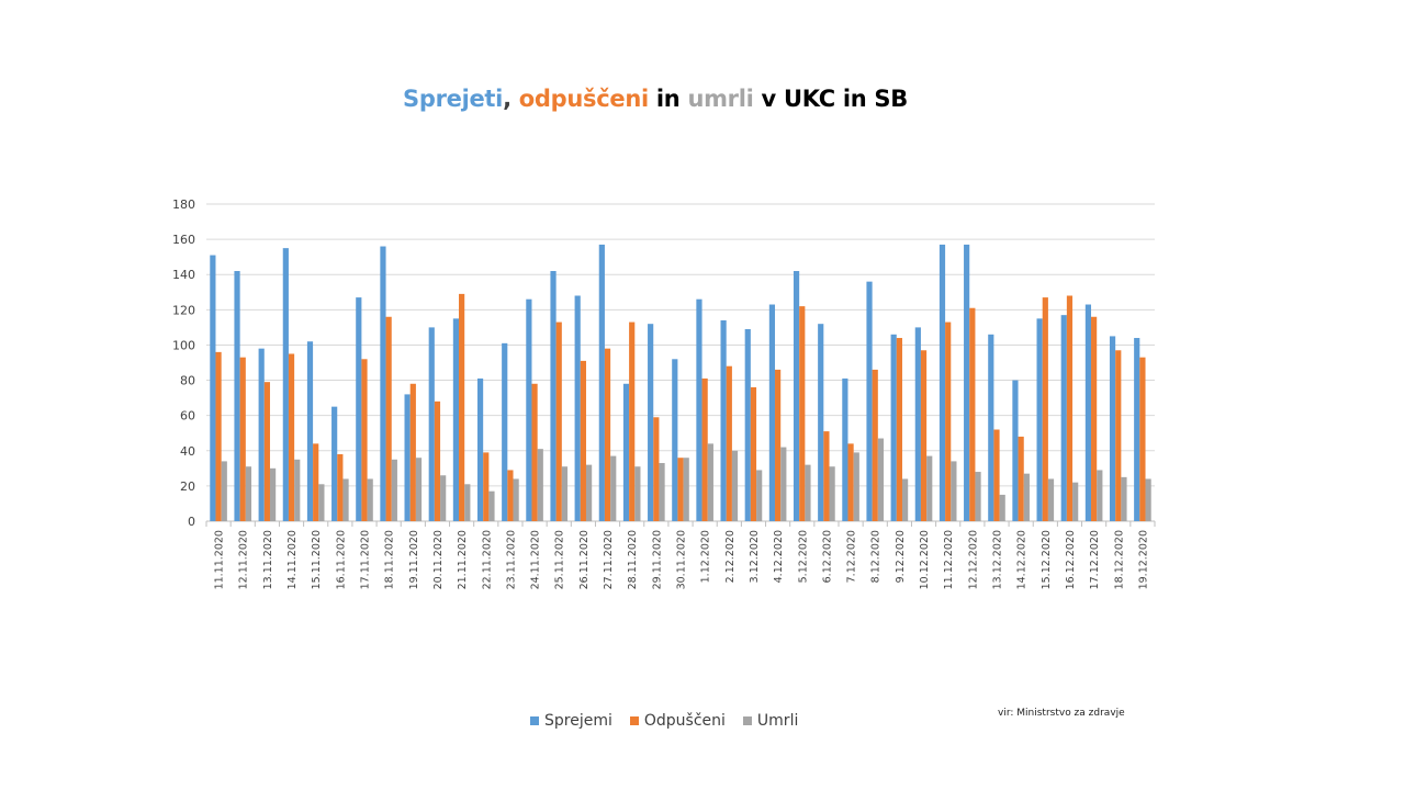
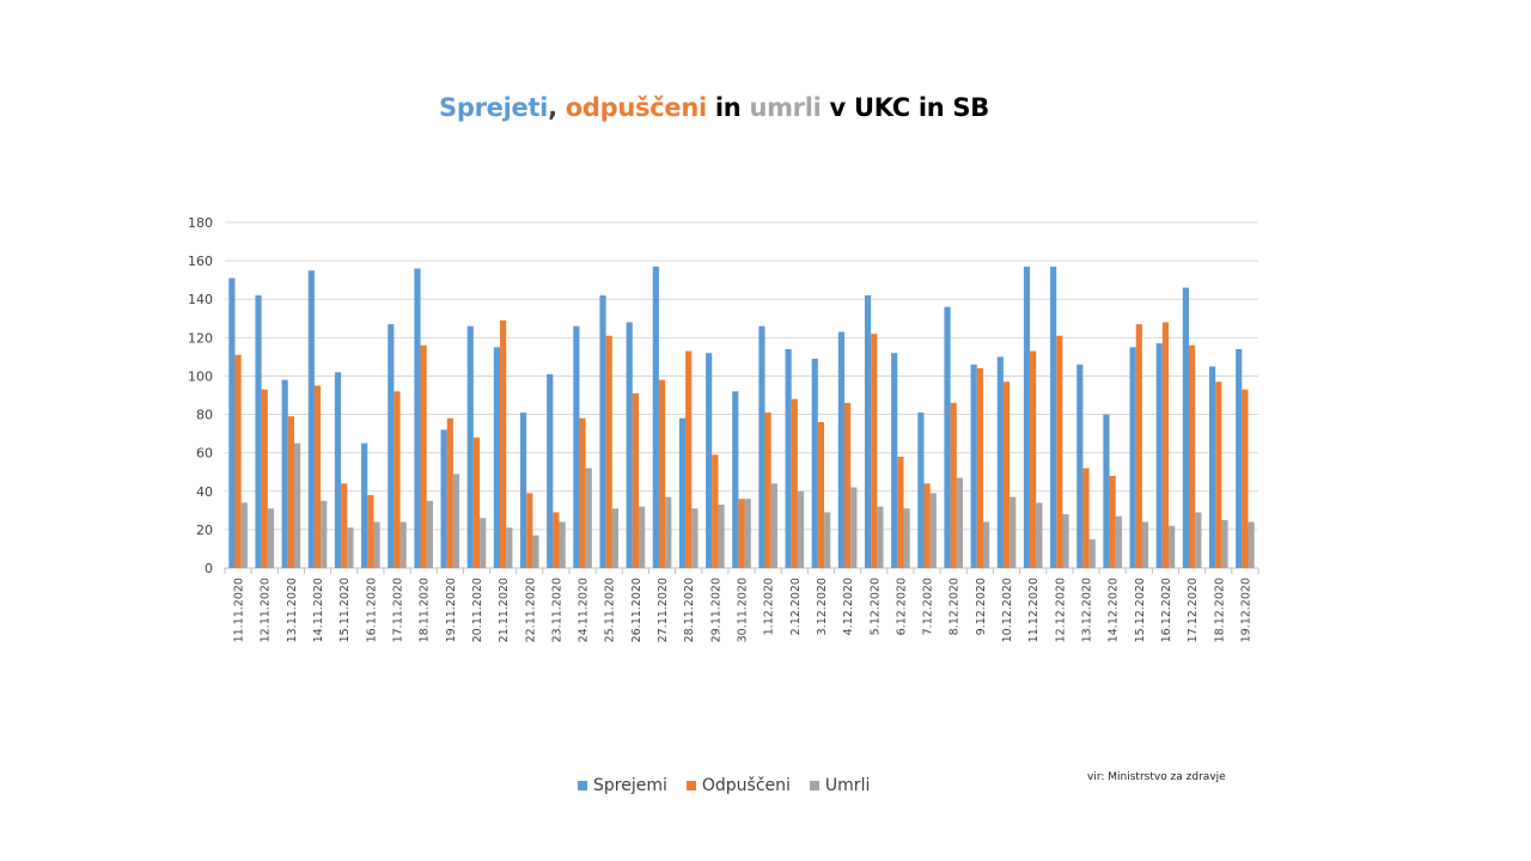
Odpuščeni/11.11.2020: 96 -> 111
Umrli/13.11.2020: 30 -> 65
Umrli/19.11.2020: 36 -> 49
Sprejemi/20.11.2020: 110 -> 126
Umrli/24.11.2020: 41 -> 52
Odpuščeni/25.11.2020: 113 -> 121
Odpuščeni/6.12.2020: 51 -> 58
Sprejemi/17.12.2020: 123 -> 146
Sprejemi/19.12.2020: 104 -> 114
